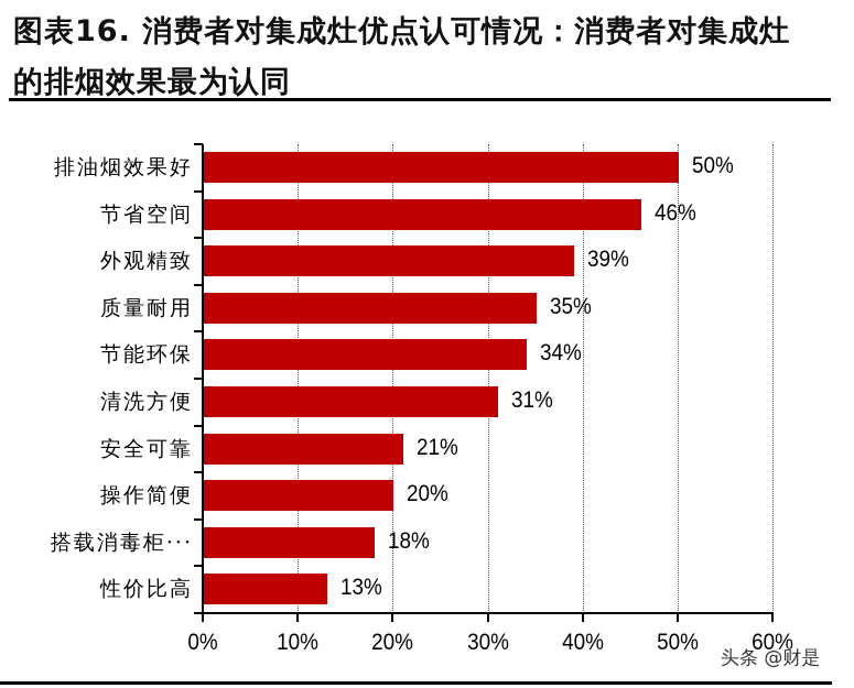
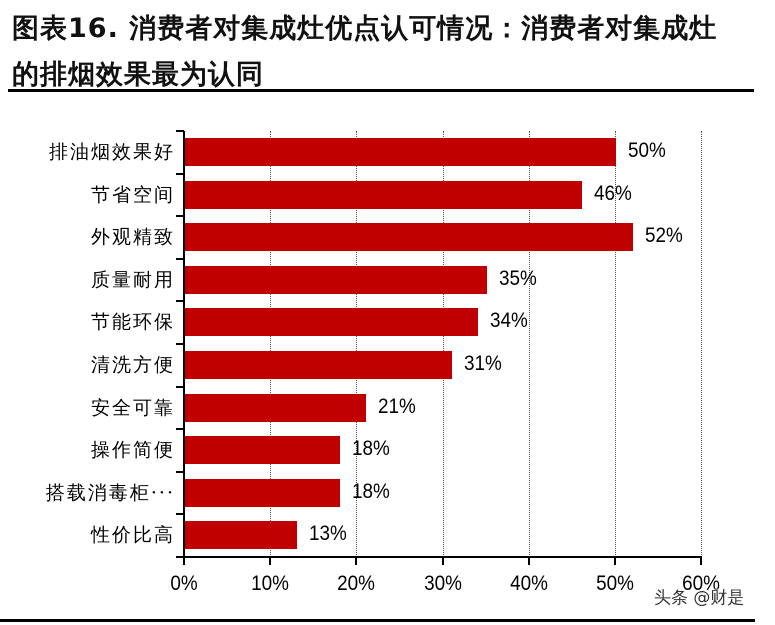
外观精致: 39% -> 52%
操作简便: 20% -> 18%
